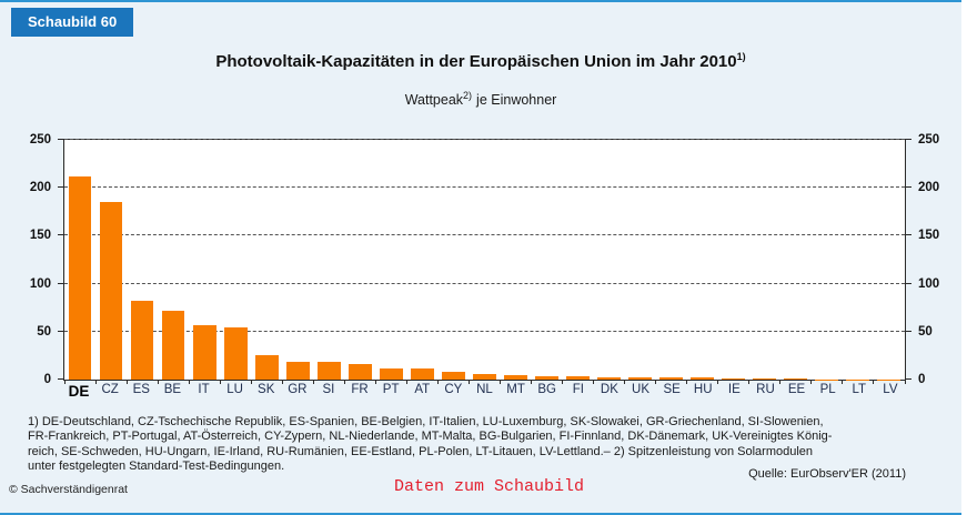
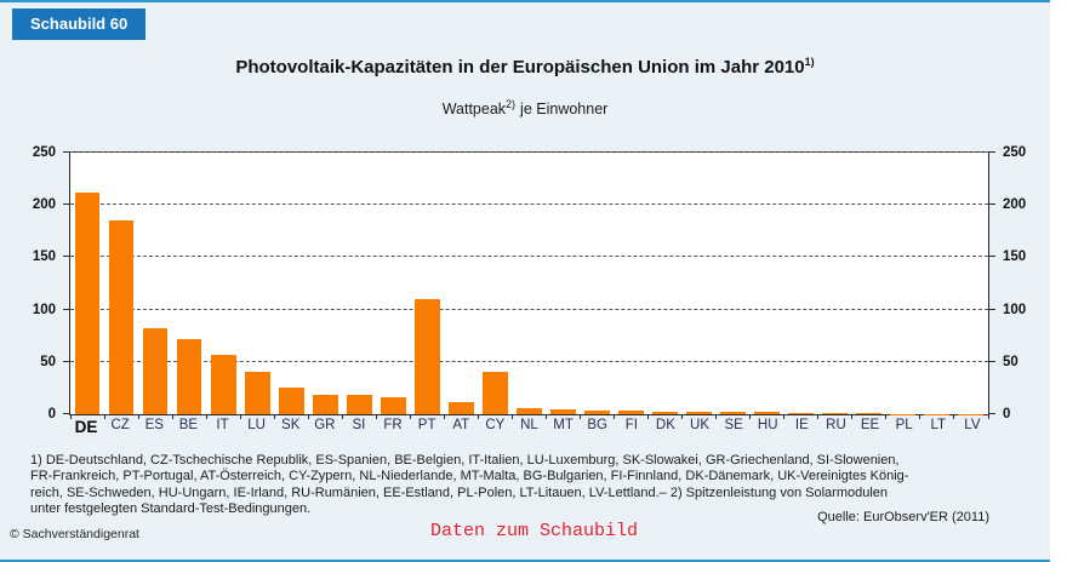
LU: 50 -> 40
PT: 10 -> 110
CY: 10 -> 40
